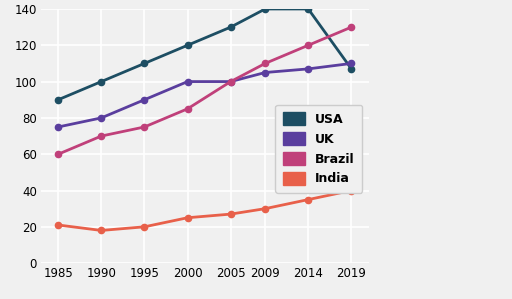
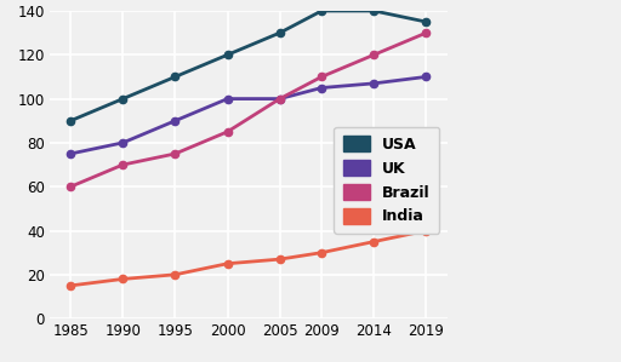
India/1985: 21 -> 15
USA/2019: 107 -> 135
